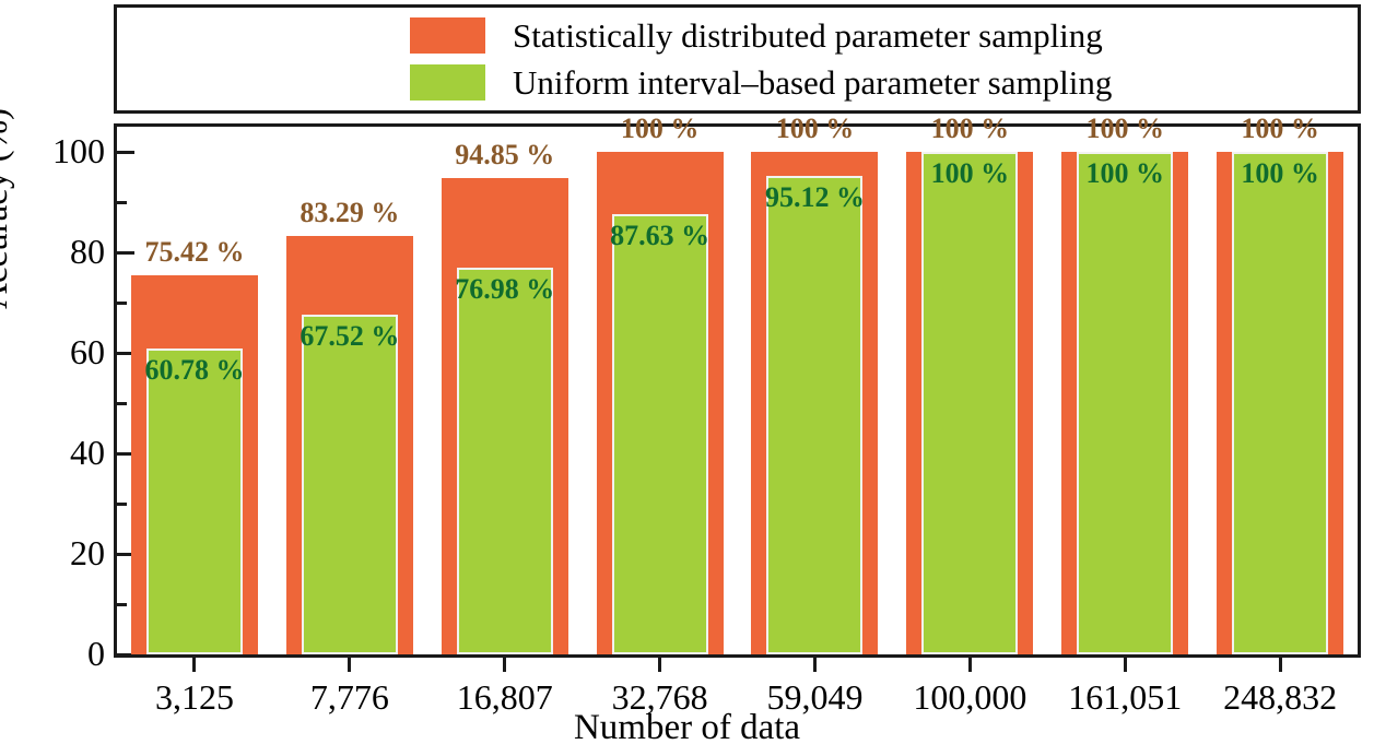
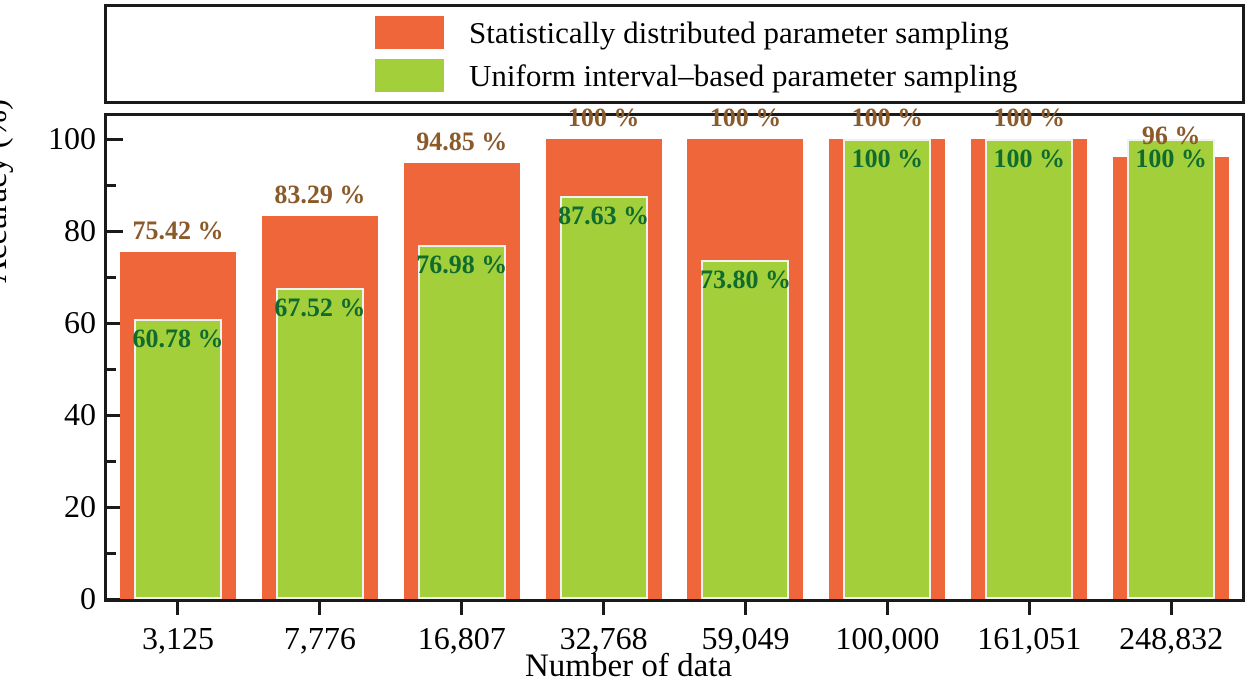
Uniform interval–based parameter sampling/59,049: 95.12 -> 73.80
Statistically distributed parameter sampling/248,832: 100 -> 96
